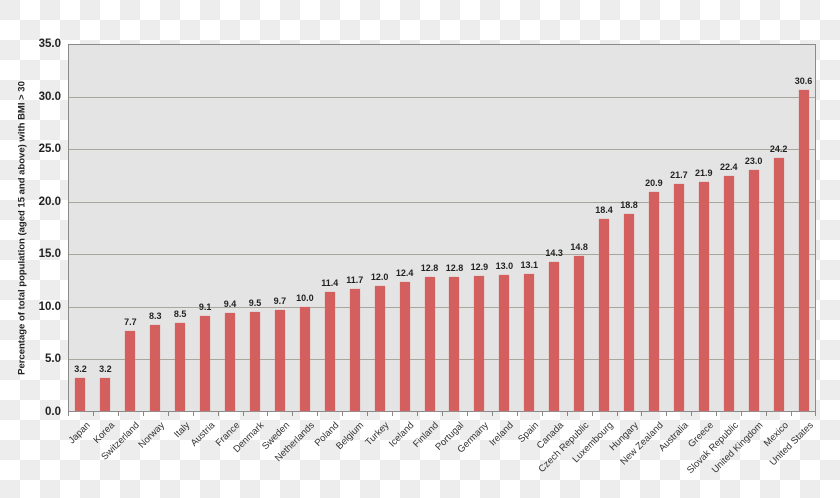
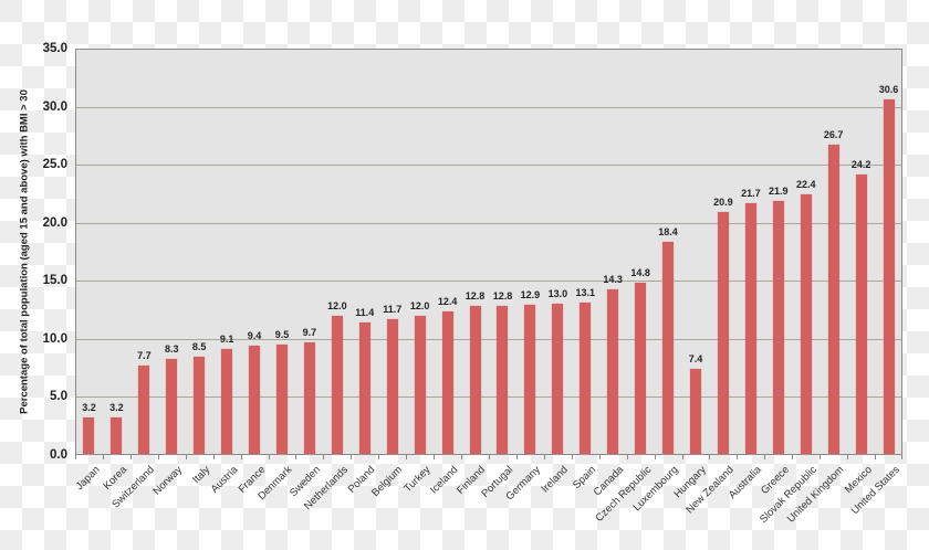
Netherlands: 10.0 -> 12.0
Hungary: 18.8 -> 7.4
United Kingdom: 23.0 -> 26.7
